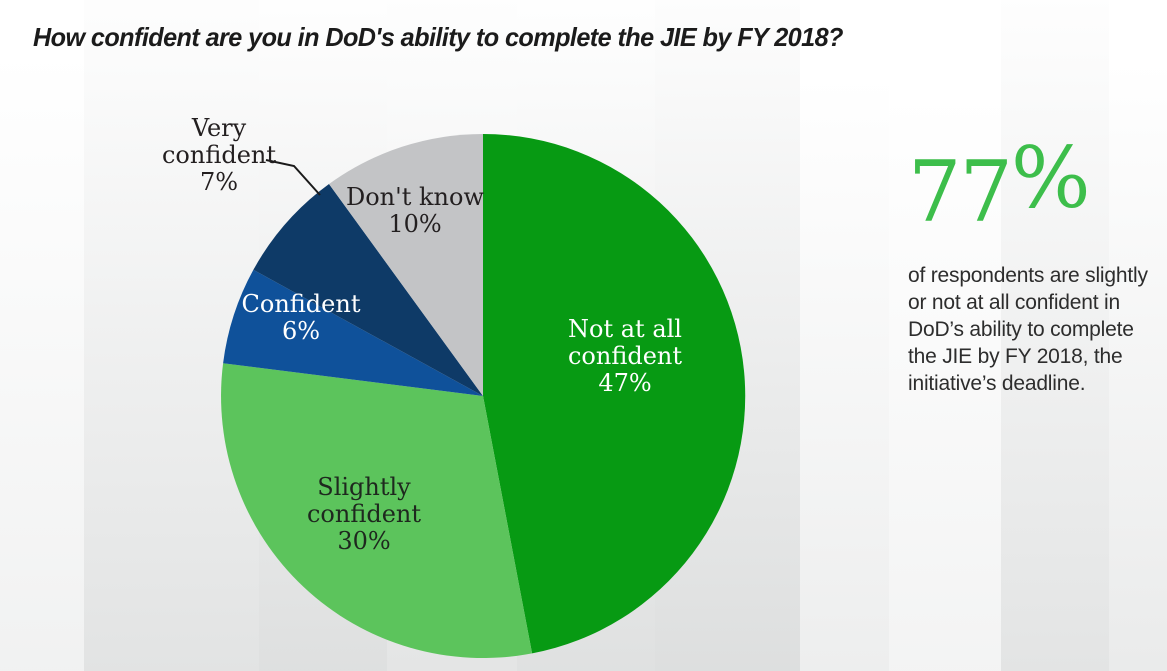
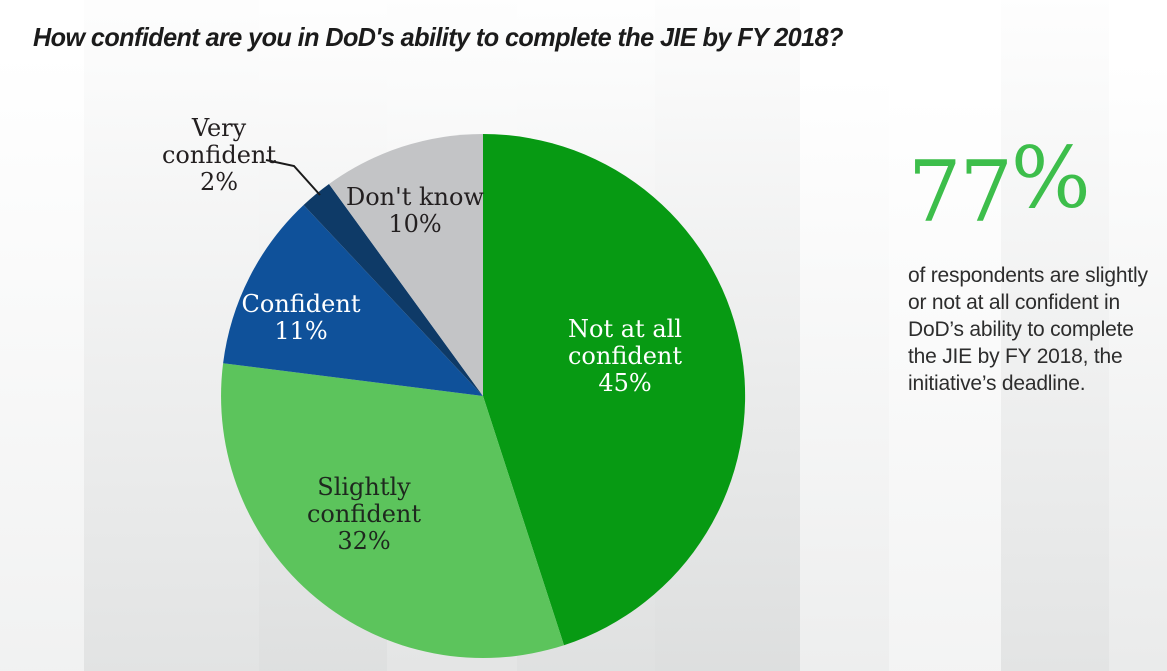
Not at all confident: 47% -> 45%
Slightly confident: 30% -> 32%
Confident: 6% -> 11%
Very confident: 7% -> 2%
